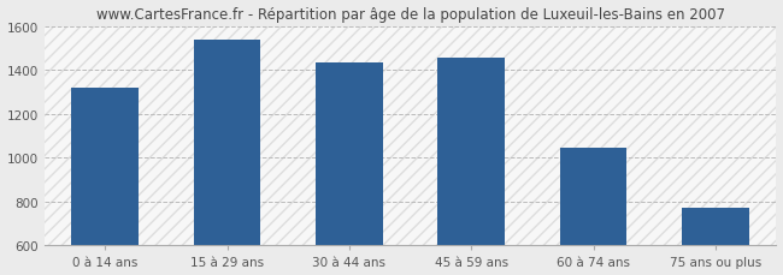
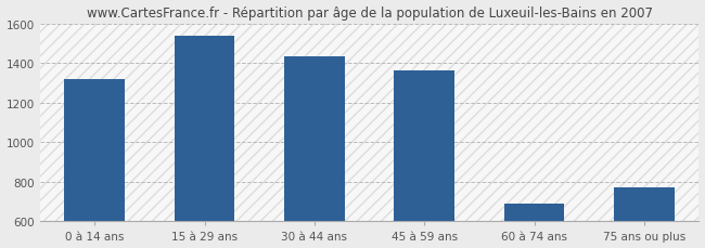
45 à 59 ans: 1450 -> 1360
60 à 74 ans: 1050 -> 690
